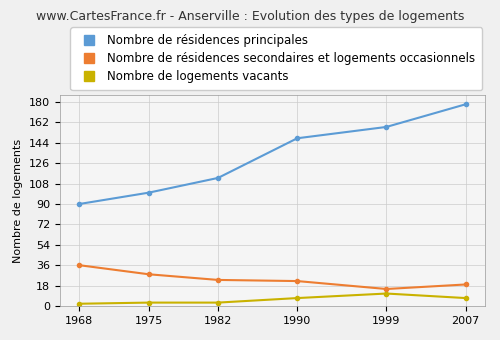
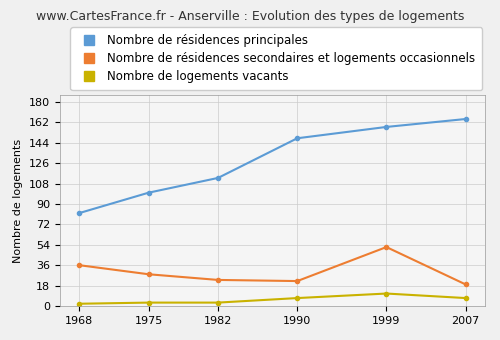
Nombre de résidences principales/1968: 90 -> 82
Nombre de résidences secondaires et logements occasionnels/1999: 15 -> 52
Nombre de résidences principales/2007: 178 -> 165
